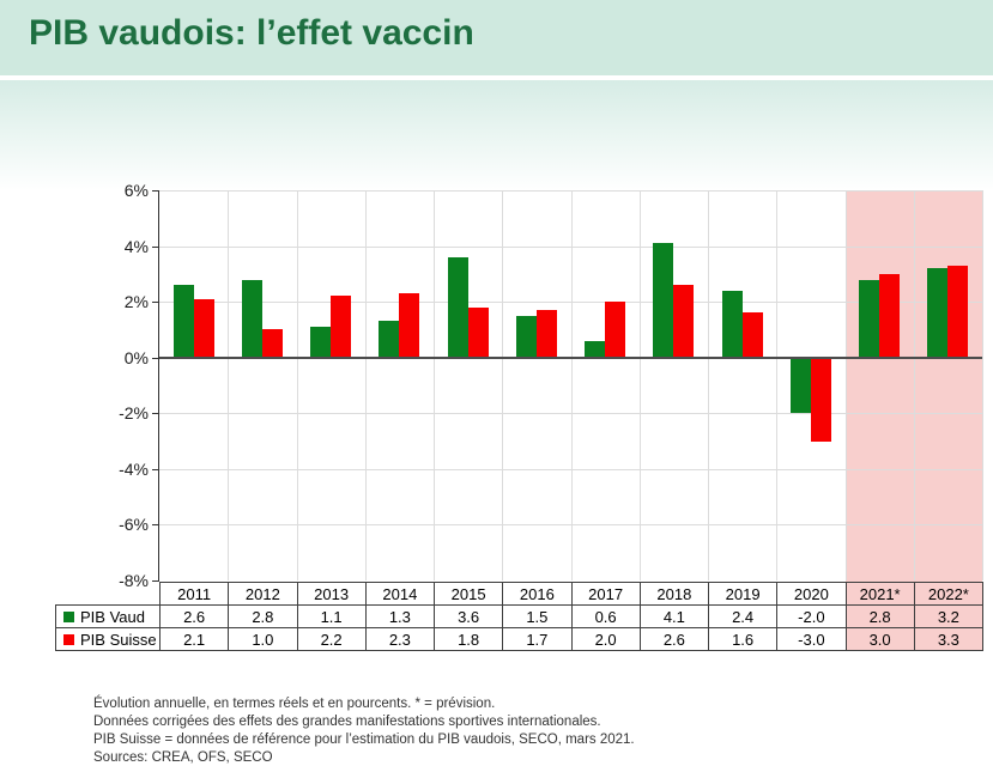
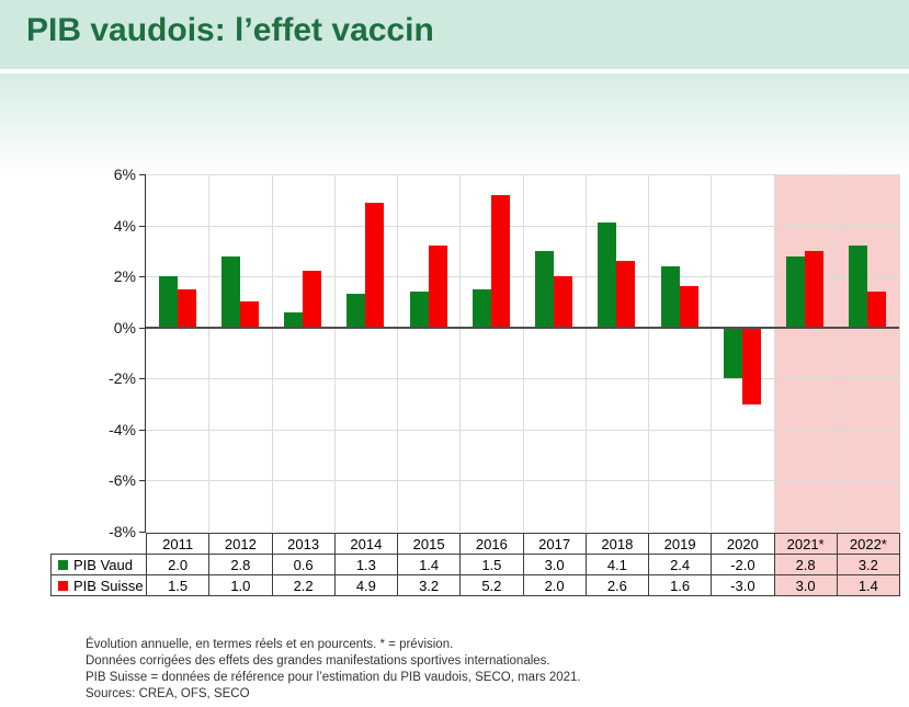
PIB Vaud/2011: 2.6 -> 2.0
PIB Suisse/2011: 2.1 -> 1.5
PIB Vaud/2013: 1.1 -> 0.6
PIB Suisse/2014: 2.3 -> 4.9
PIB Vaud/2015: 3.6 -> 1.4
PIB Suisse/2015: 1.8 -> 3.2
PIB Suisse/2016: 1.7 -> 5.2
PIB Vaud/2017: 0.6 -> 3.0
PIB Suisse/2022*: 3.3 -> 1.4
